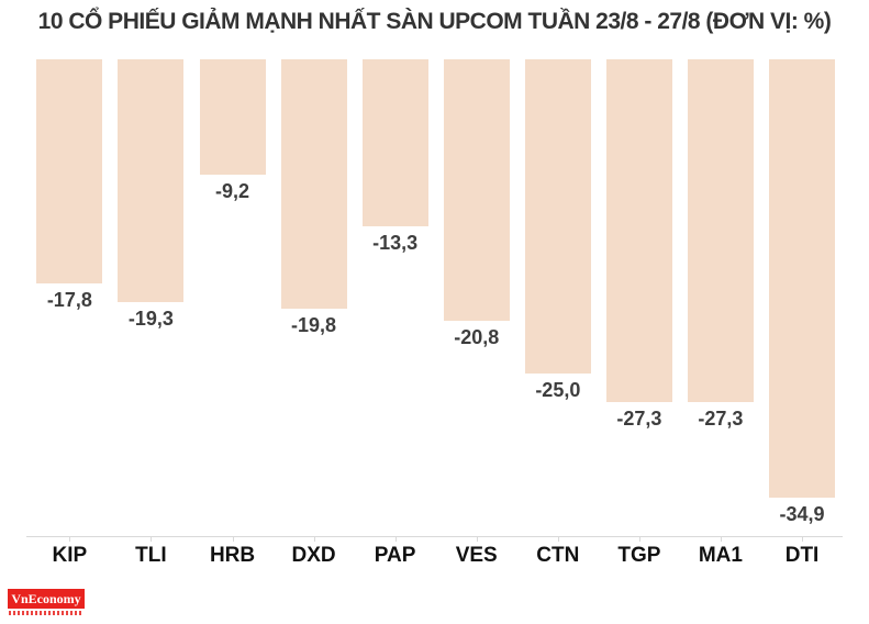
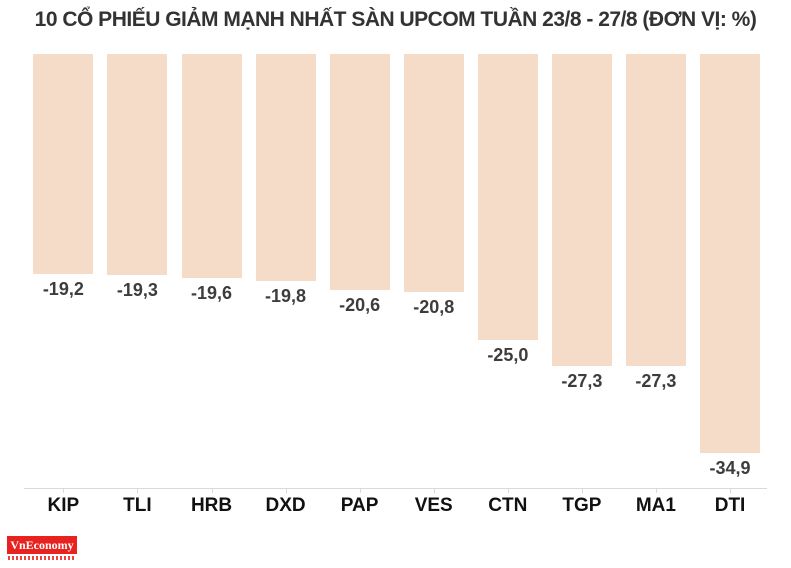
KIP: -17,8 -> -19,2
HRB: -9,2 -> -19,6
PAP: -13,3 -> -20,6
